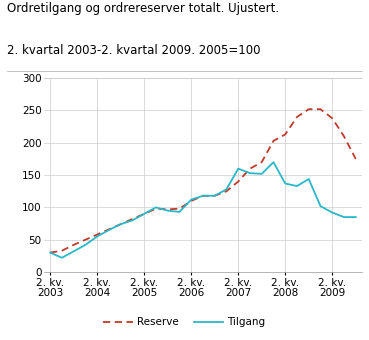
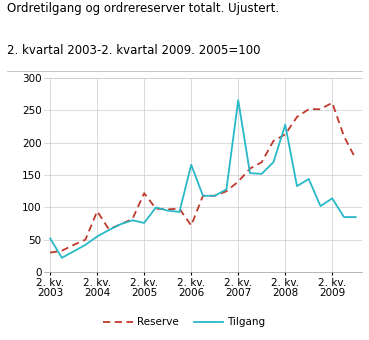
Tilgang/2. kv. 2003: 30 -> 52
Reserve/2. kv. 2004: 58 -> 94
Reserve/2. kv. 2005: 90 -> 122
Tilgang/2. kv. 2005: 90 -> 76
Reserve/2. kv. 2006: 110 -> 72
Tilgang/2. kv. 2006: 112 -> 166
Tilgang/2. kv. 2007: 160 -> 266
Tilgang/2. kv. 2008: 137 -> 228
Reserve/2. kv. 2009: 238 -> 262
Tilgang/2. kv. 2009: 92 -> 114
